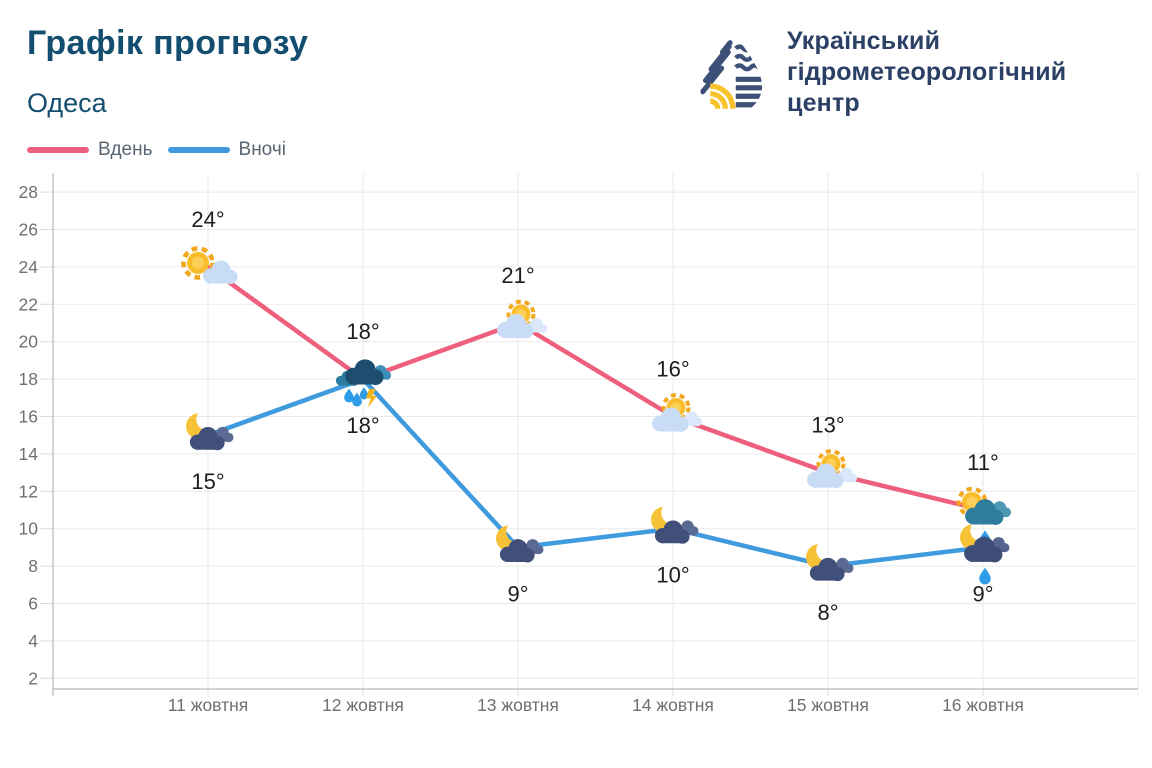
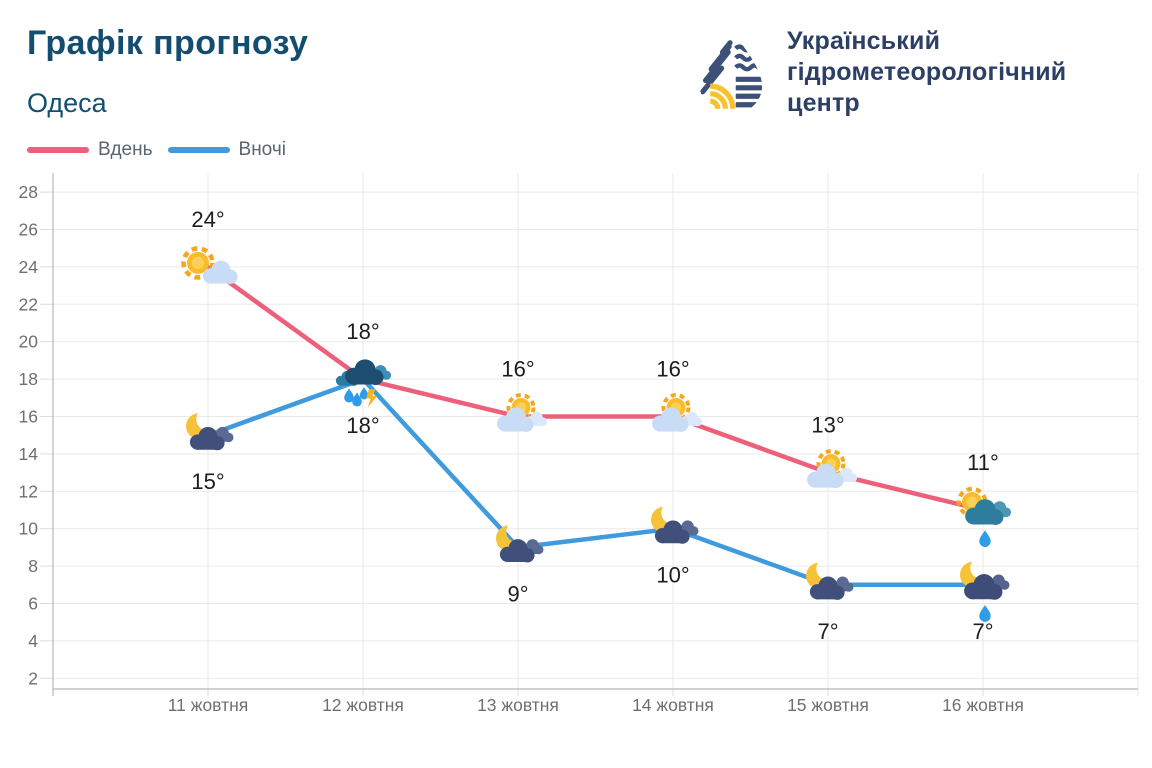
Вдень/13 жовтня: 21° -> 16°
Вночі/15 жовтня: 8° -> 7°
Вночі/16 жовтня: 9° -> 7°
